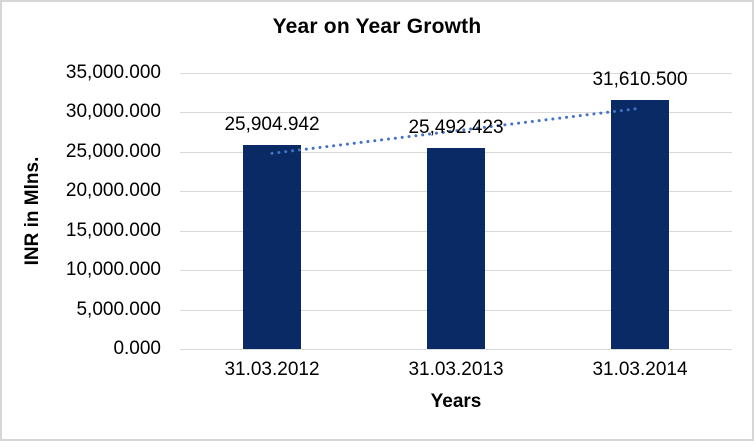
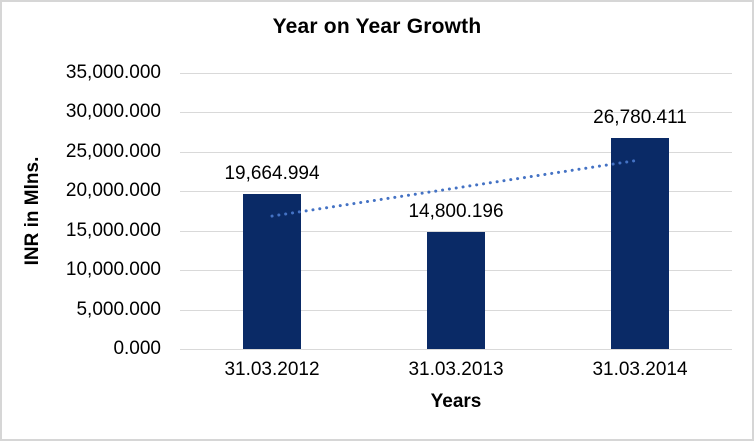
31.03.2012: 25,904.942 -> 19,664.994
31.03.2013: 25,492.423 -> 14,800.196
31.03.2014: 31,610.500 -> 26,780.411
